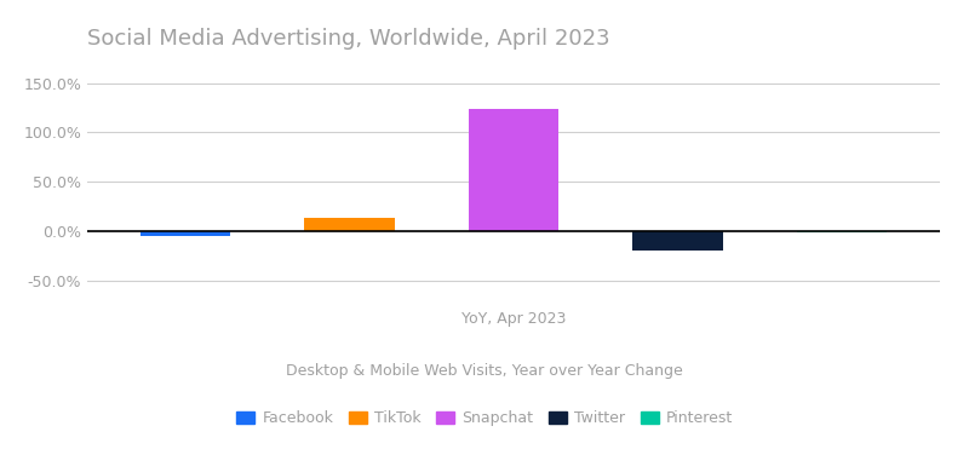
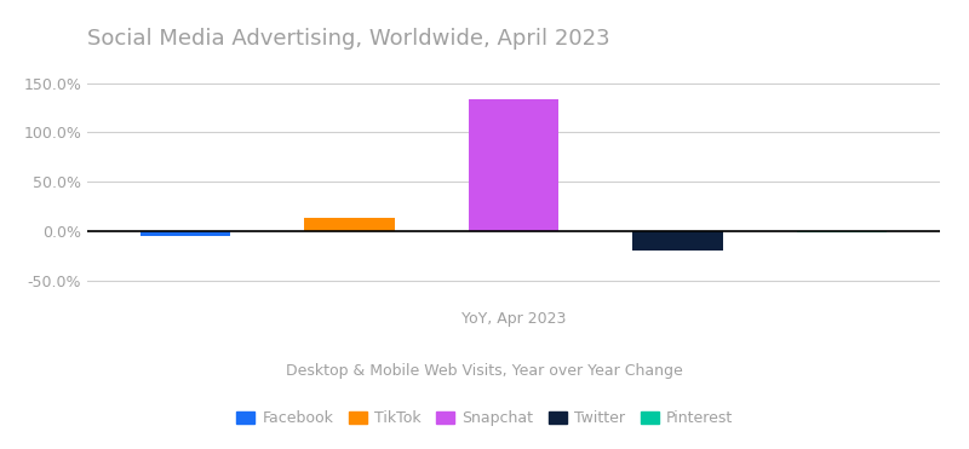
YoY, Apr 2023: 124% -> 134%
